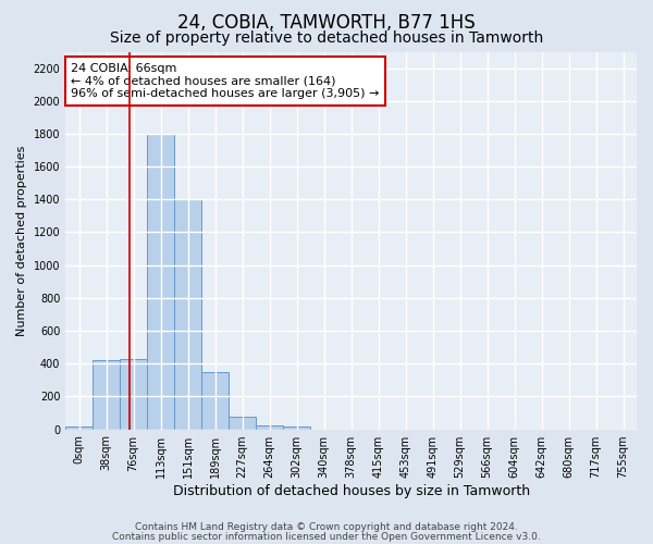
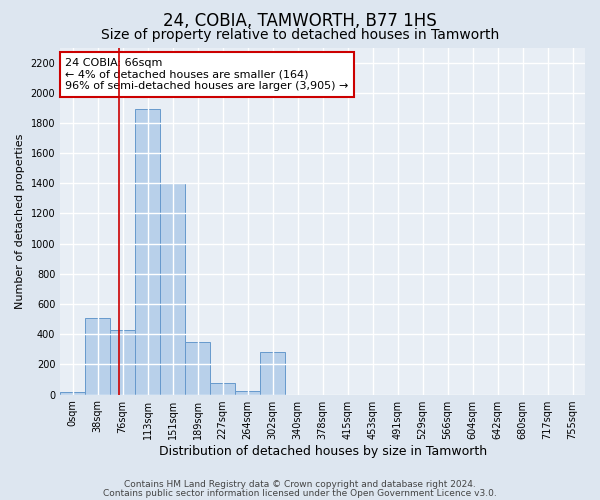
38sqm: 420 -> 510
113sqm: 1800 -> 1890
302sqm: 20 -> 280
